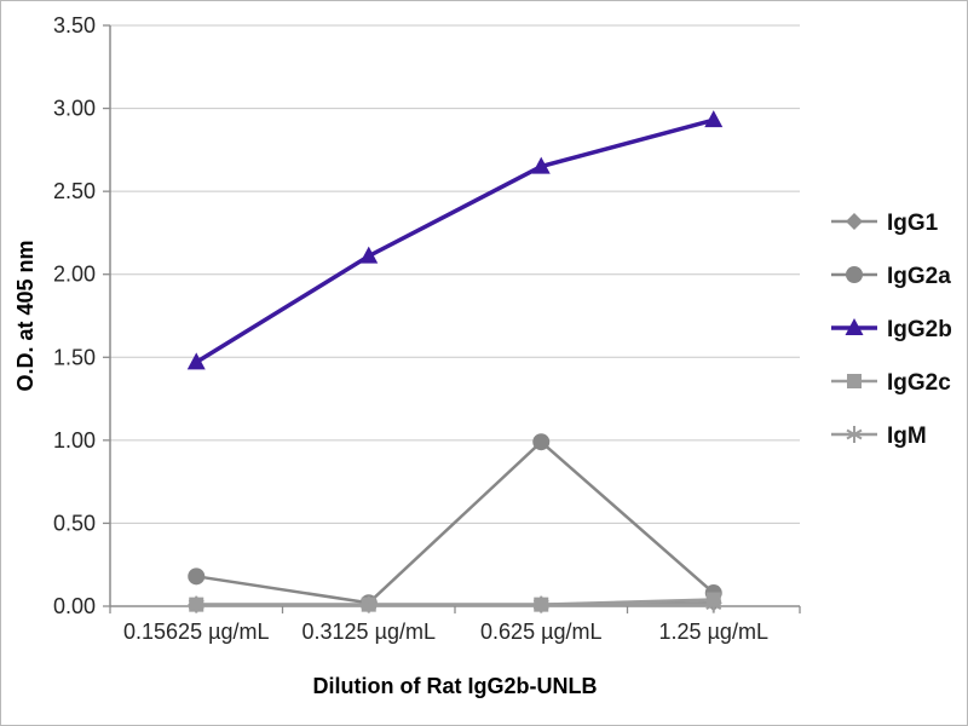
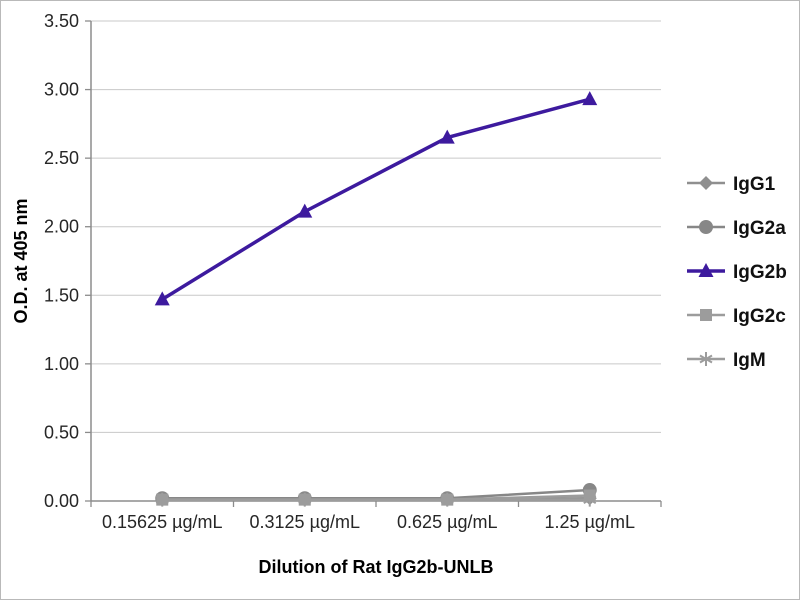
IgG2a/0.15625 µg/mL: 0.18 -> 0.02
IgG2a/0.625 µg/mL: 0.99 -> 0.02
